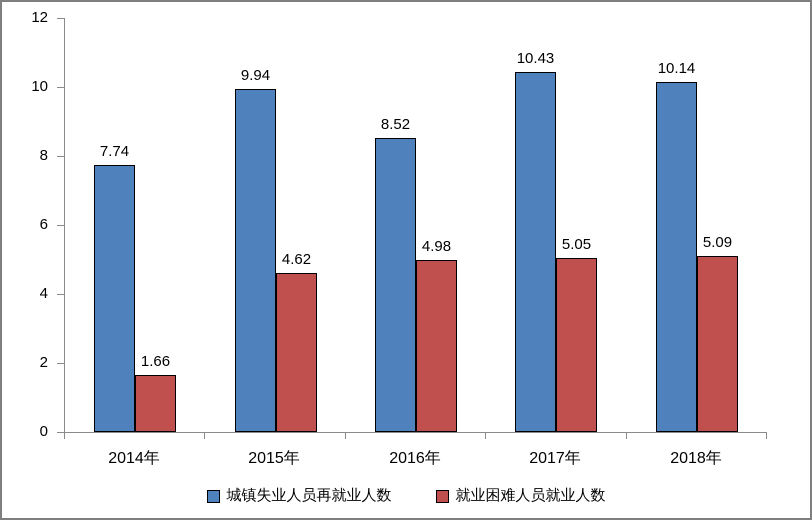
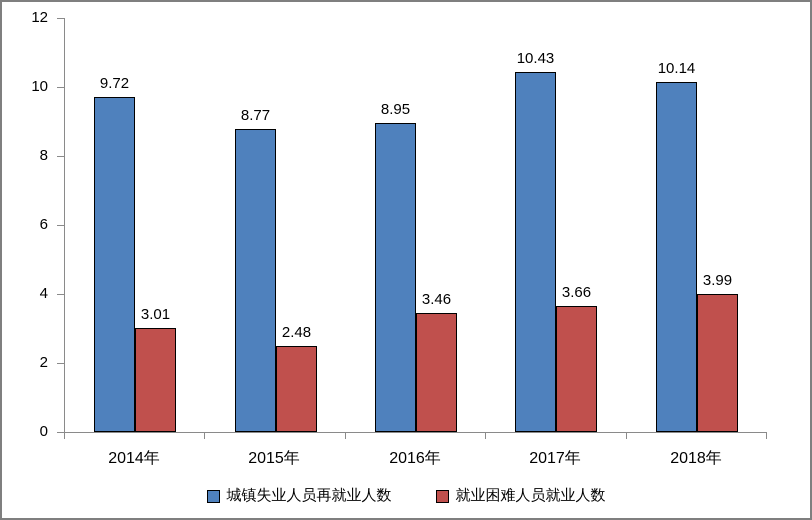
城镇失业人员再就业人数/2014年: 7.74 -> 9.72
就业困难人员就业人数/2014年: 1.66 -> 3.01
城镇失业人员再就业人数/2015年: 9.94 -> 8.77
就业困难人员就业人数/2015年: 4.62 -> 2.48
城镇失业人员再就业人数/2016年: 8.52 -> 8.95
就业困难人员就业人数/2016年: 4.98 -> 3.46
就业困难人员就业人数/2017年: 5.05 -> 3.66
就业困难人员就业人数/2018年: 5.09 -> 3.99
